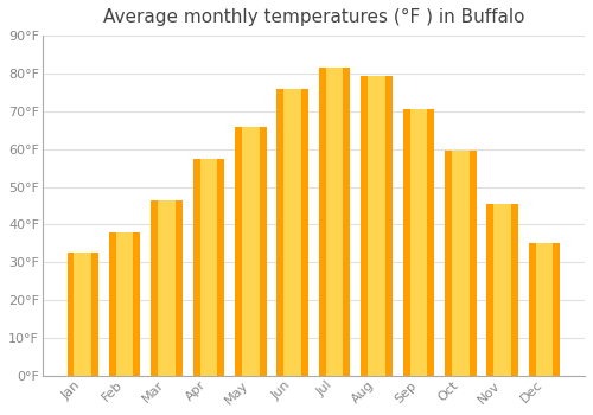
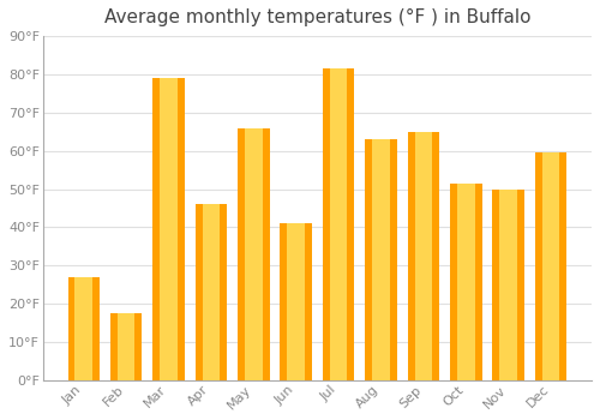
Jan: 32.5°F -> 27.0°F
Feb: 38.0°F -> 17.5°F
Mar: 46.5°F -> 79.0°F
Apr: 57.5°F -> 46.0°F
Jun: 76.0°F -> 41.0°F
Aug: 79.5°F -> 63.0°F
Sep: 70.5°F -> 65.0°F
Oct: 59.5°F -> 51.5°F
Nov: 45.5°F -> 50.0°F
Dec: 35.0°F -> 59.5°F
